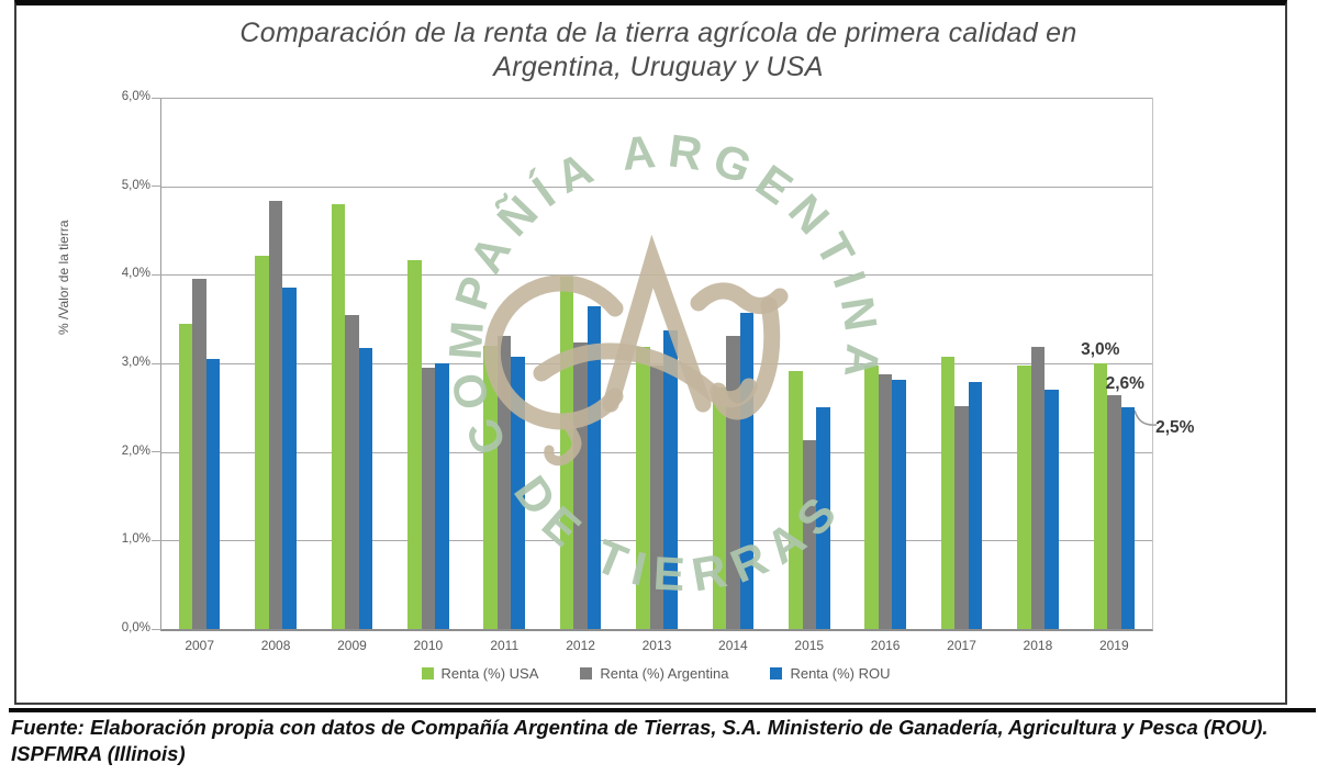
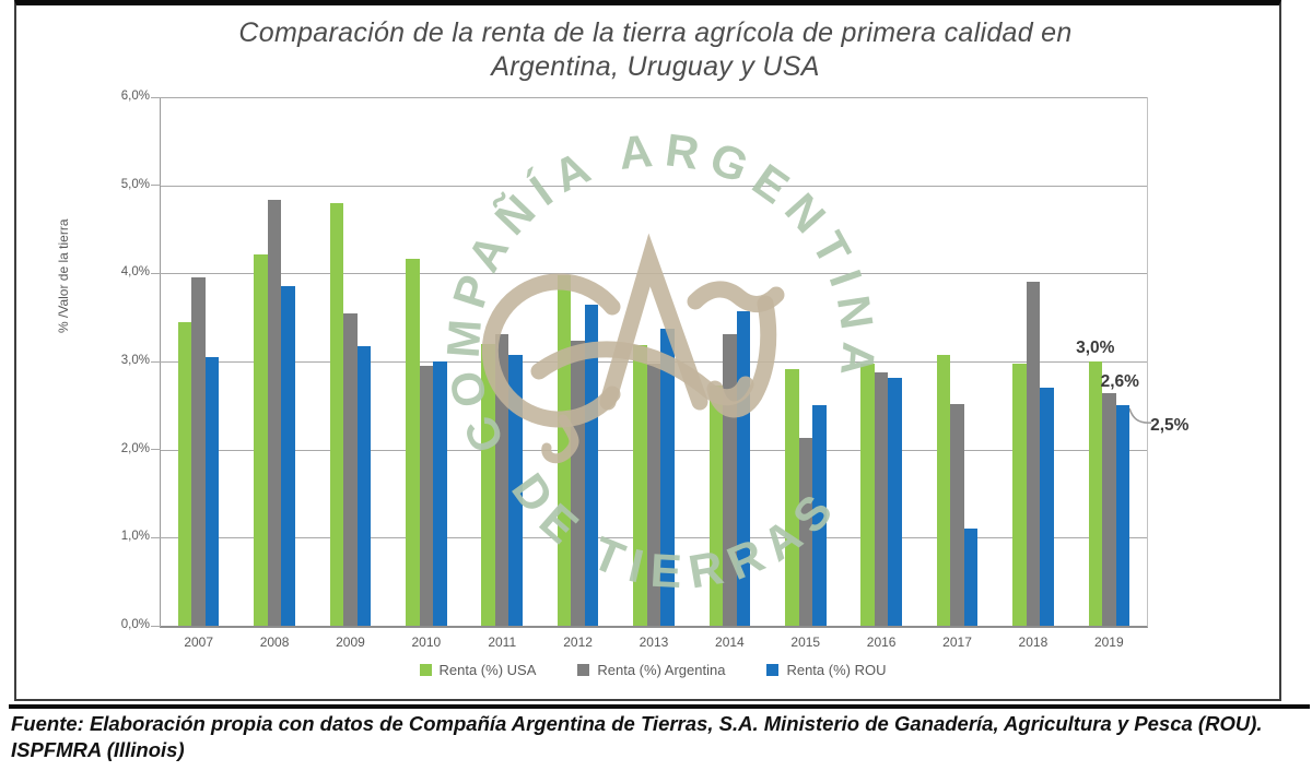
Renta (%) ROU/2017: 2,8% -> 1,1%
Renta (%) Argentina/2018: 3,2% -> 3,9%
